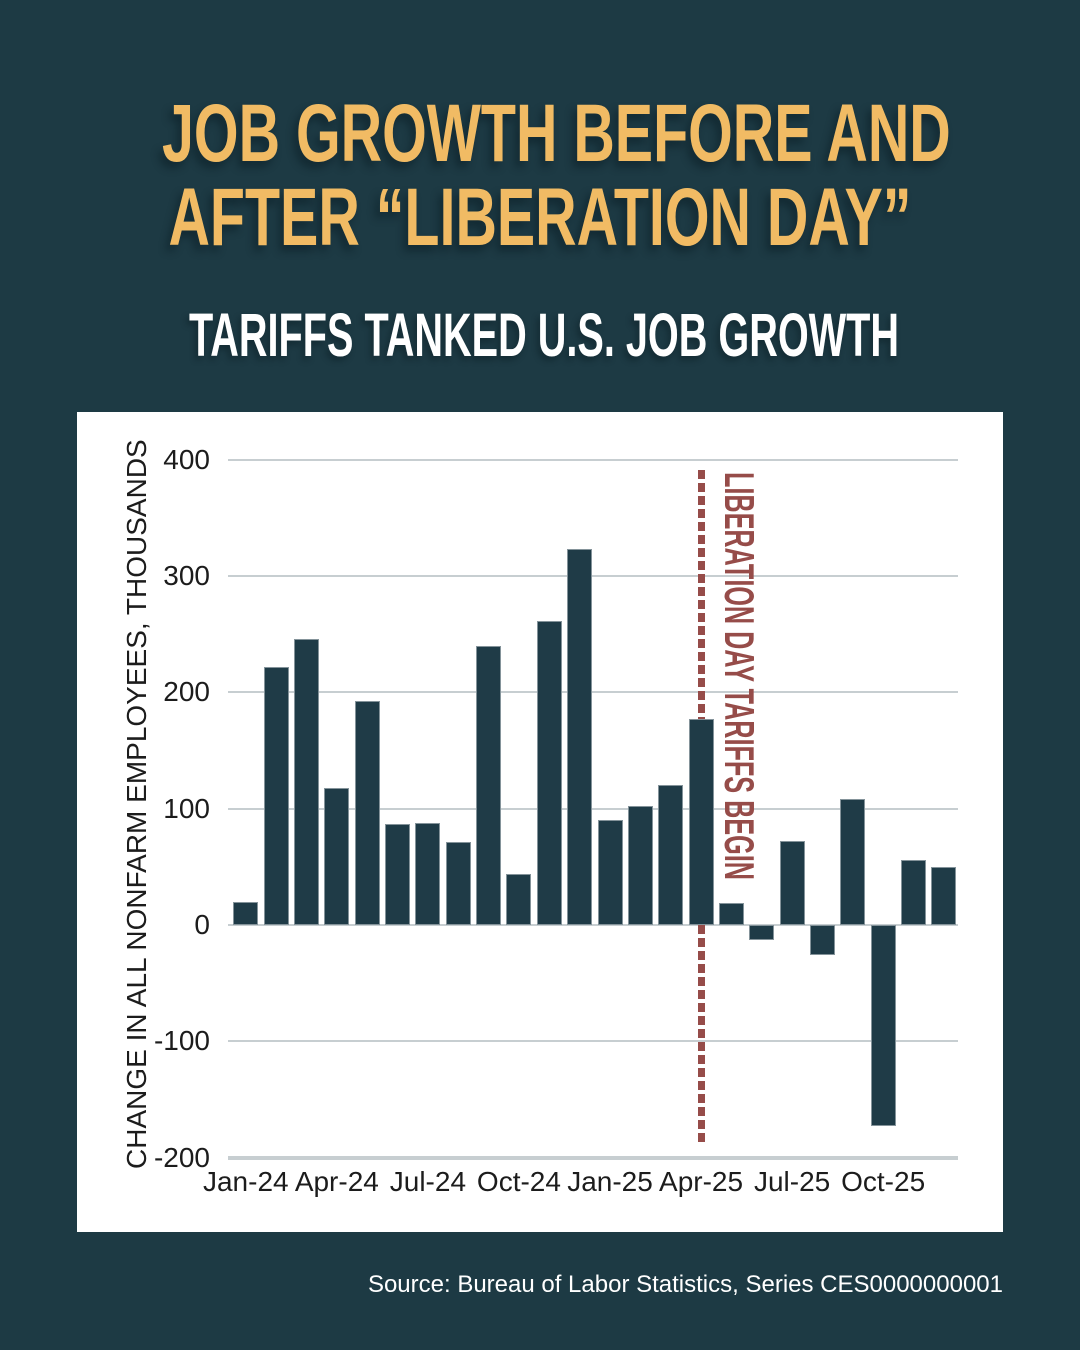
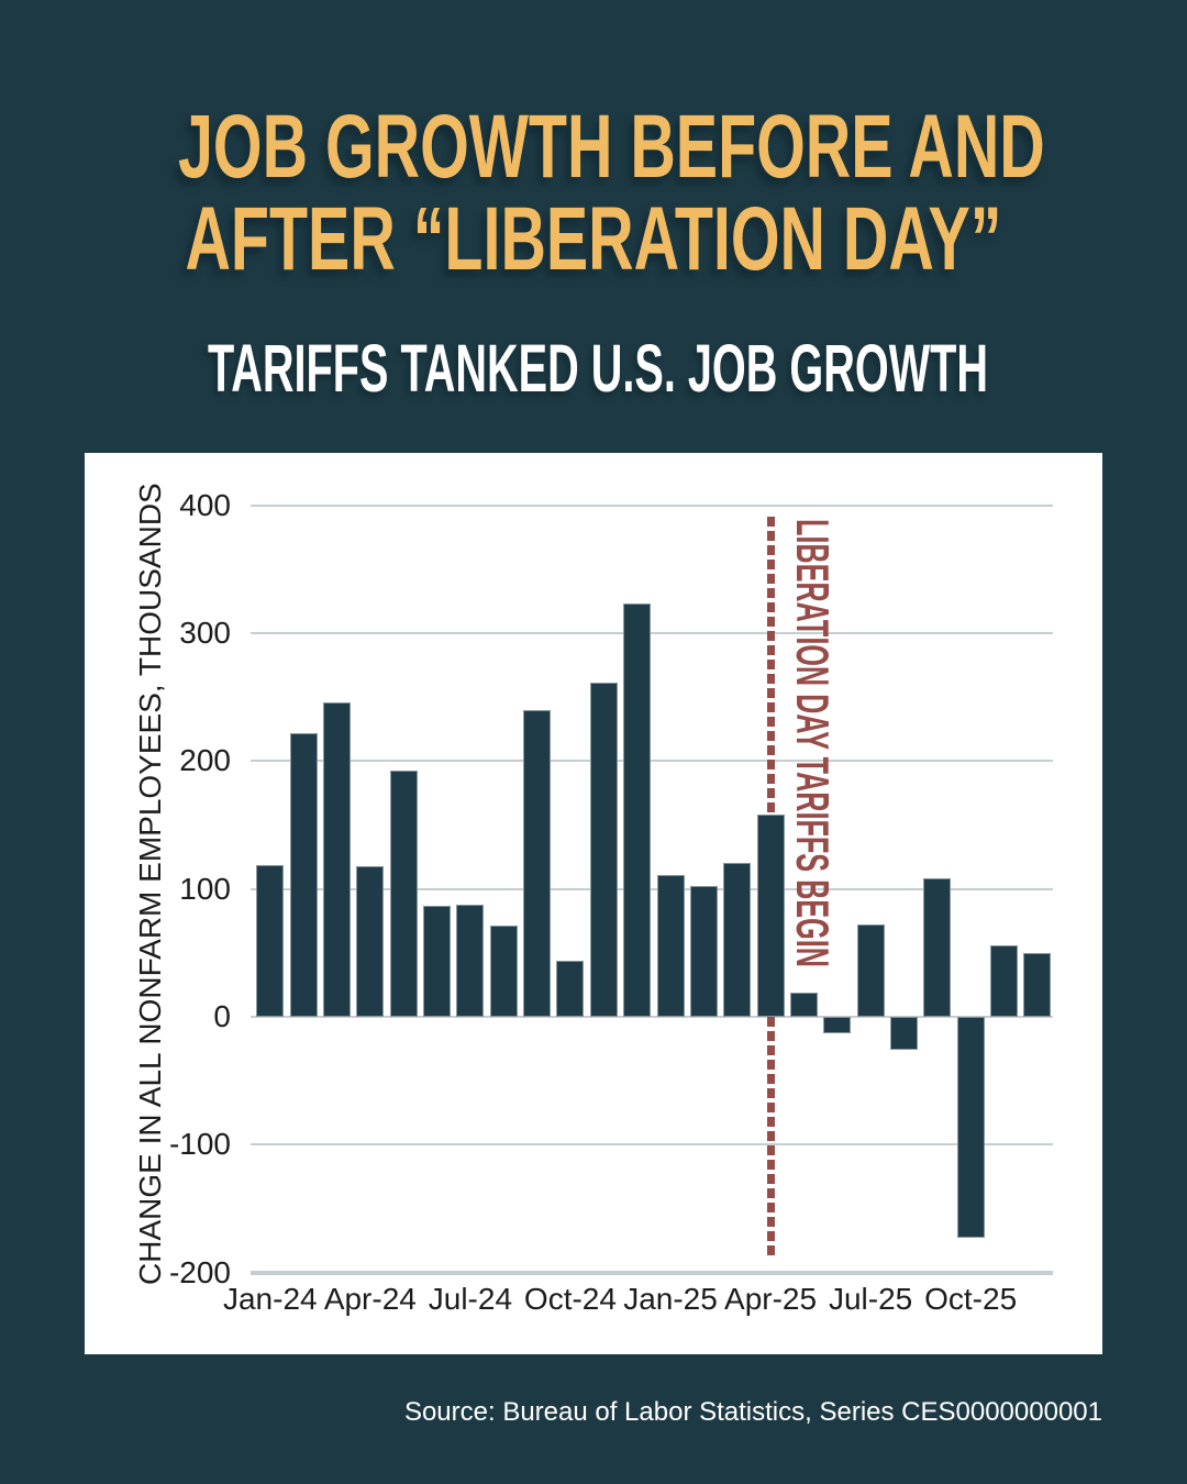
Jan-24: 20 -> 119
Jan-25: 90 -> 111
Apr-25: 177 -> 158
